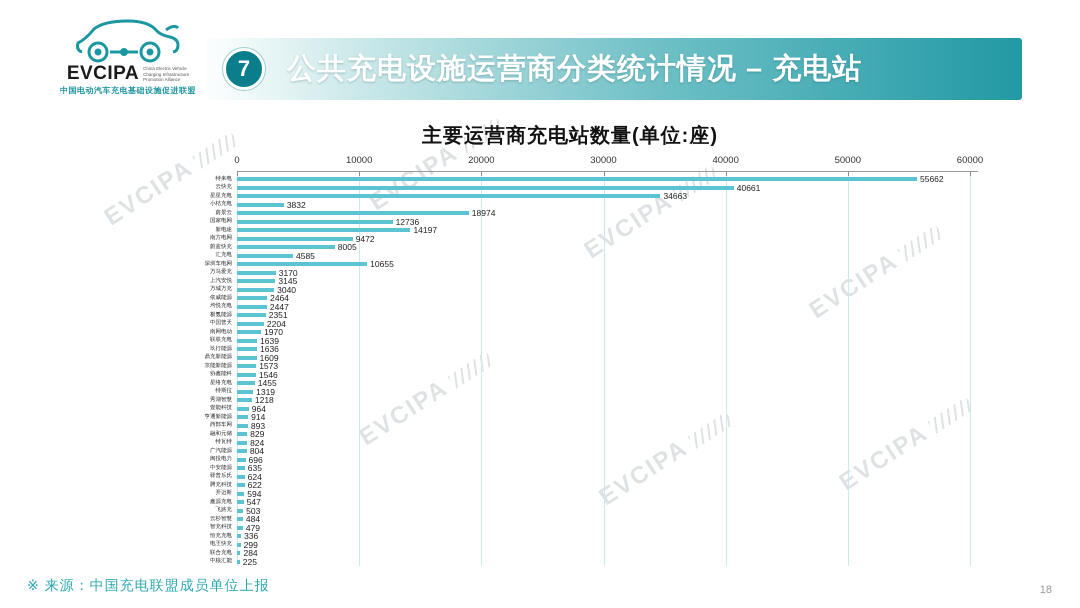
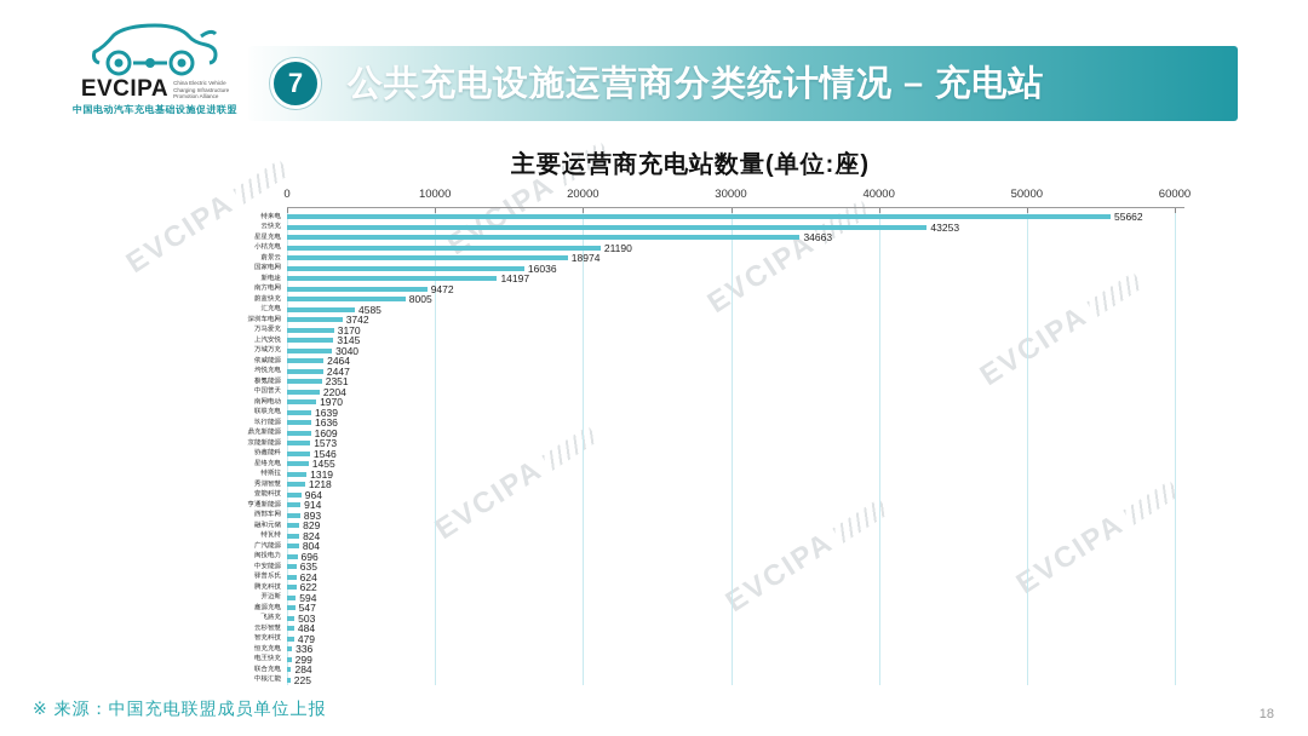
云快充: 40661 -> 43253
小桔充电: 3832 -> 21190
国家电网: 12736 -> 16036
深圳车电网: 10655 -> 3742
